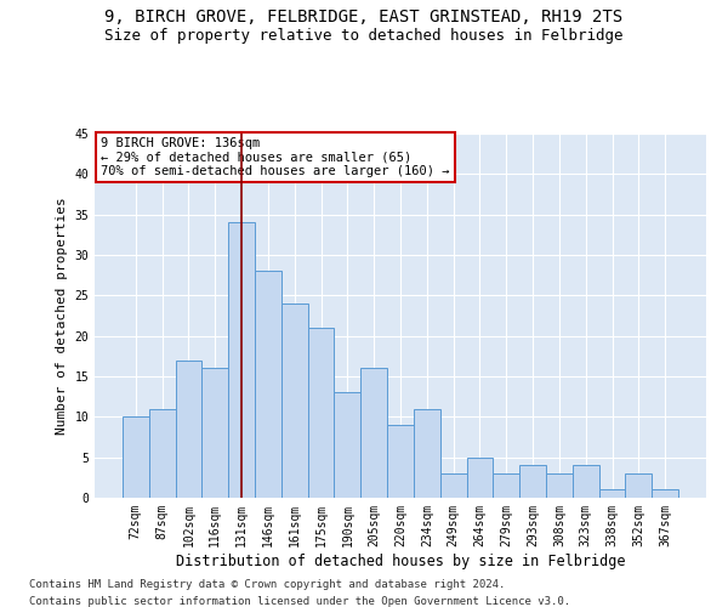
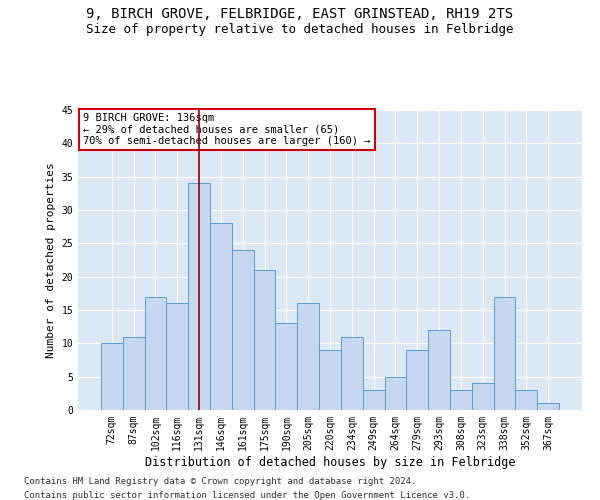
279sqm: 3 -> 9
293sqm: 4 -> 12
338sqm: 1 -> 17
